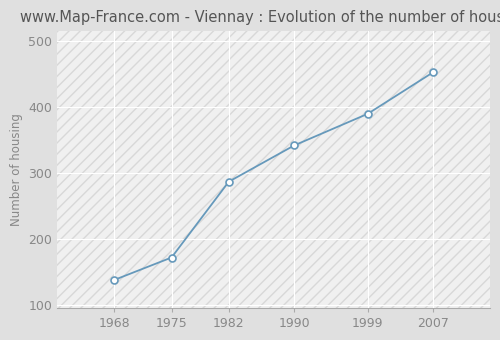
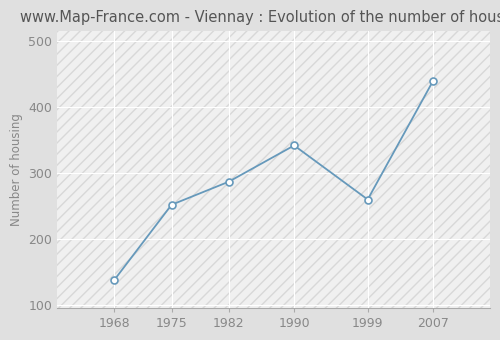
1975: 172 -> 252
1999: 390 -> 260
2007: 453 -> 440
